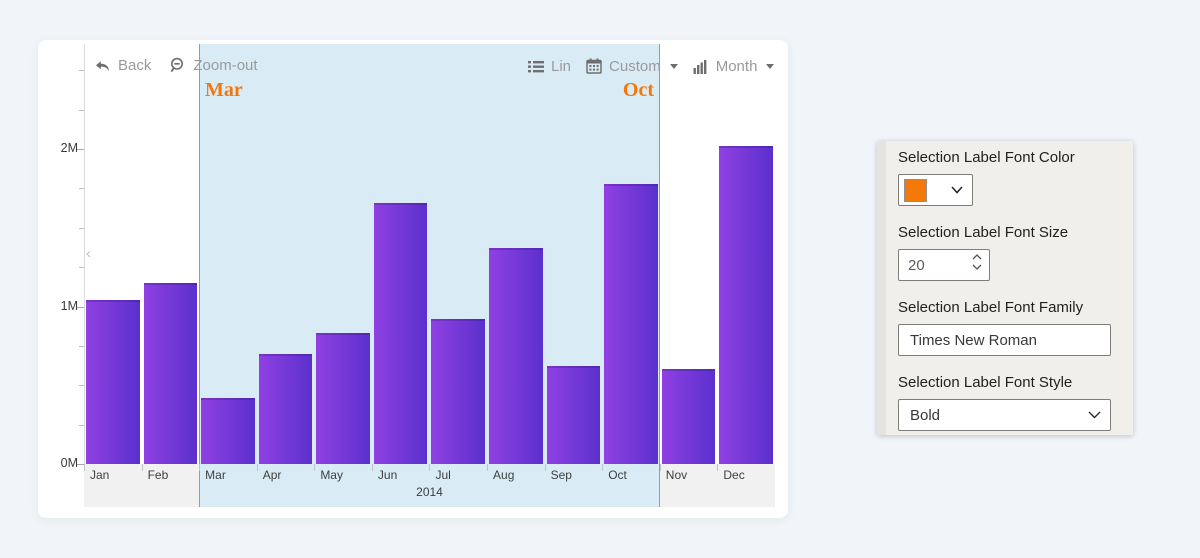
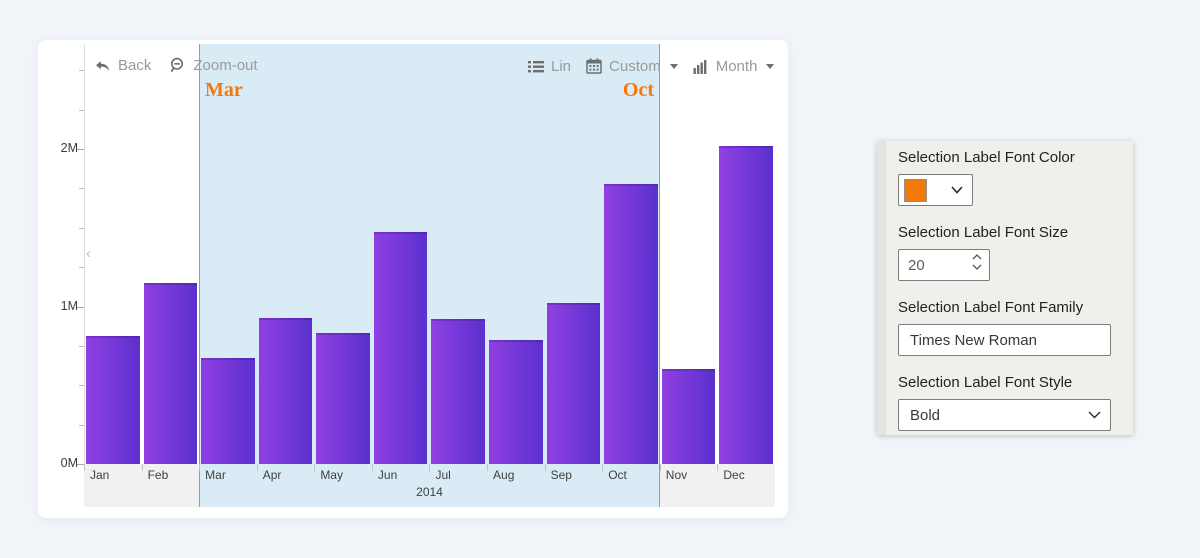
Jan: 1.04M -> 0.81M
Mar: 0.42M -> 0.67M
Apr: 0.70M -> 0.93M
Jun: 1.66M -> 1.47M
Aug: 1.37M -> 0.79M
Sep: 0.62M -> 1.02M
